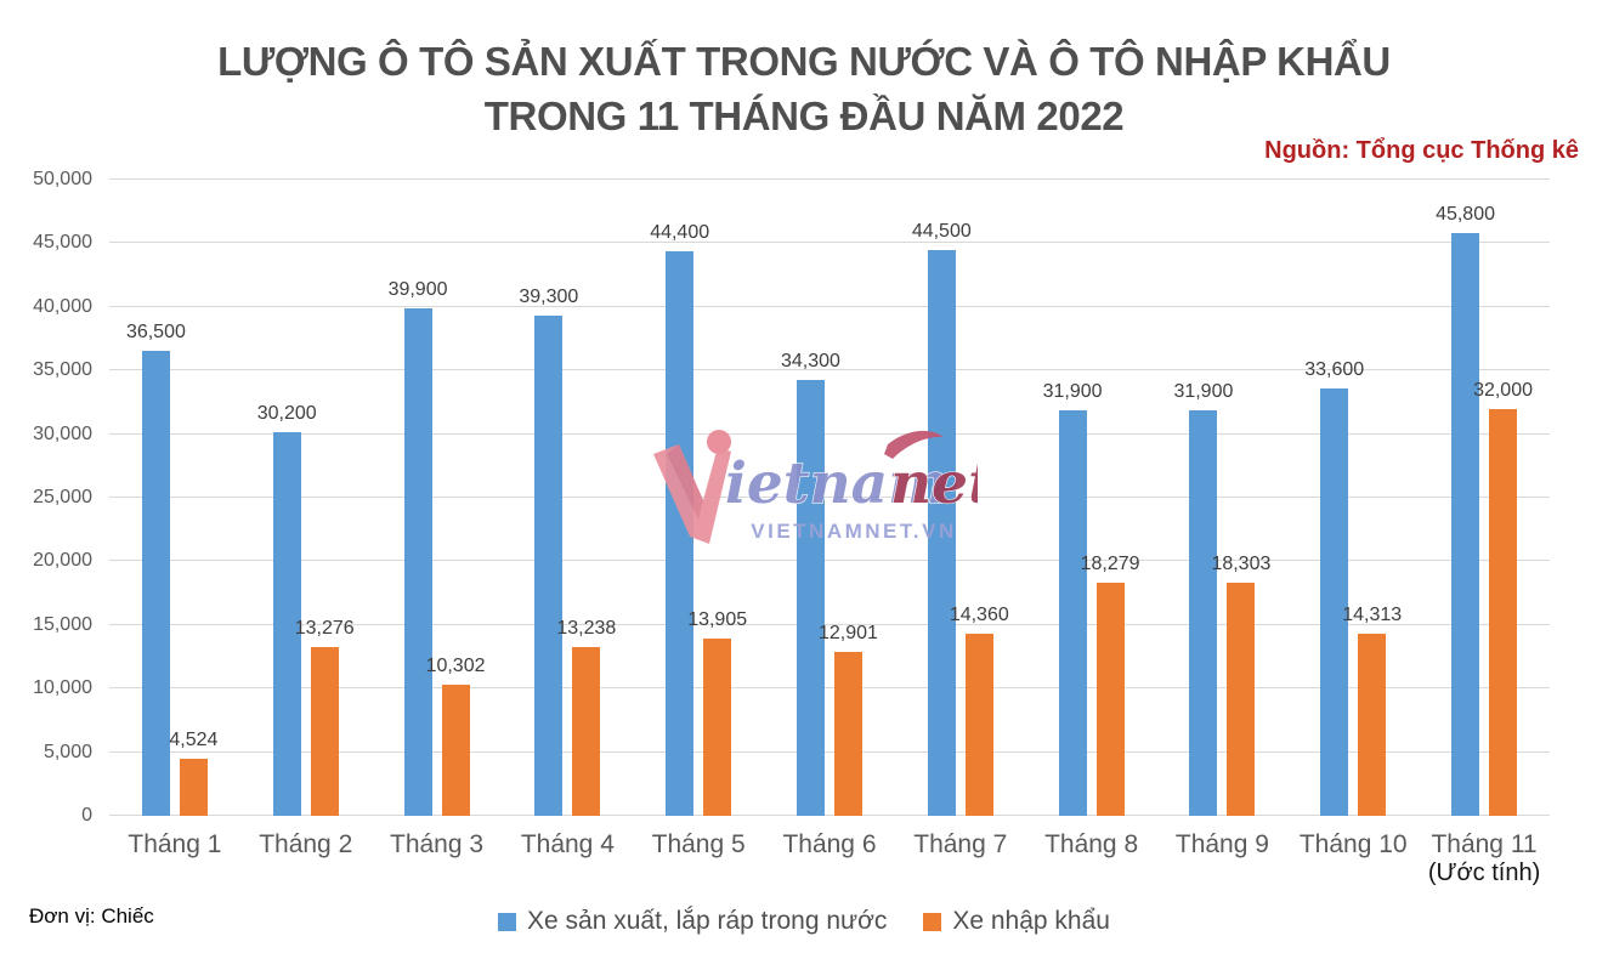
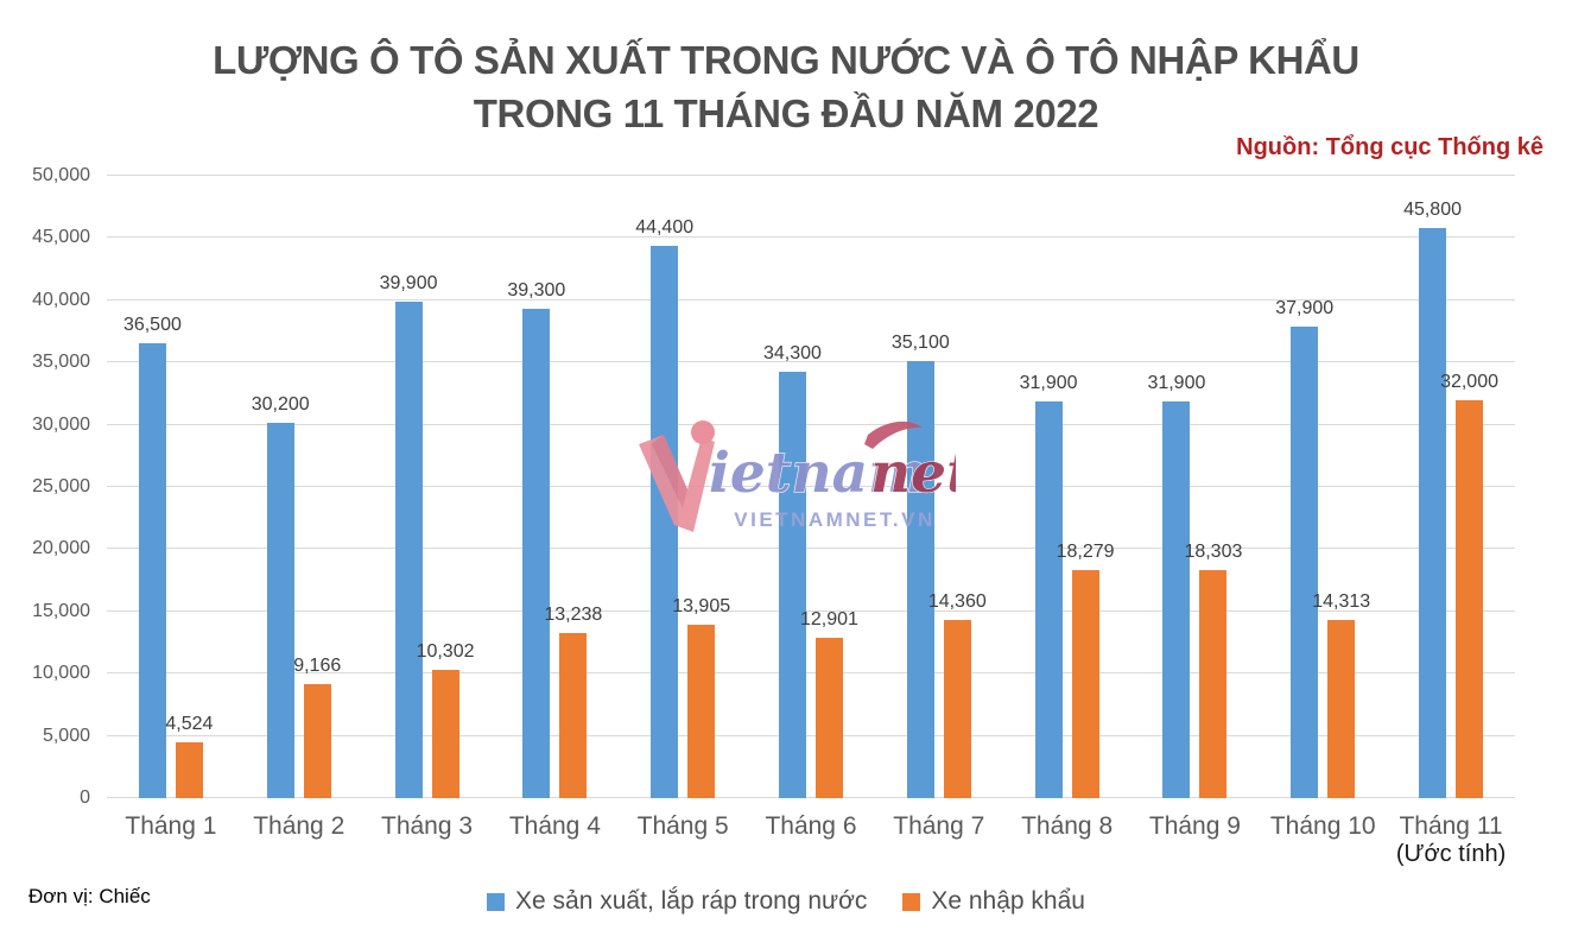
Xe nhập khẩu/Tháng 2: 13,276 -> 9,166
Xe sản xuất, lắp ráp trong nước/Tháng 7: 44,500 -> 35,100
Xe sản xuất, lắp ráp trong nước/Tháng 10: 33,600 -> 37,900
